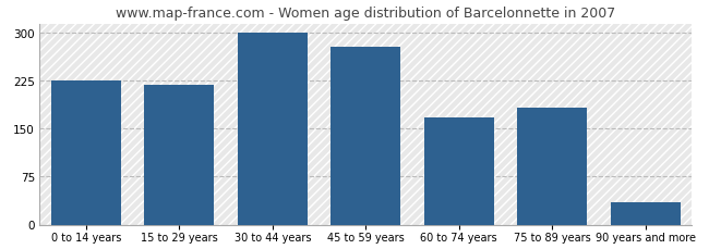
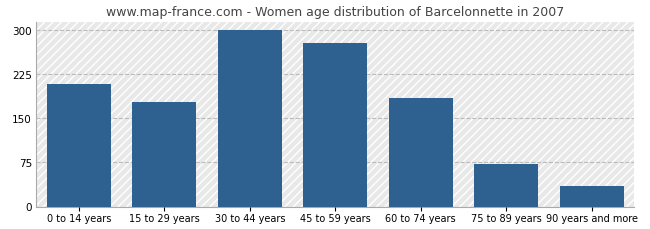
0 to 14 years: 225 -> 208
15 to 29 years: 218 -> 178
60 to 74 years: 168 -> 184
75 to 89 years: 183 -> 72
